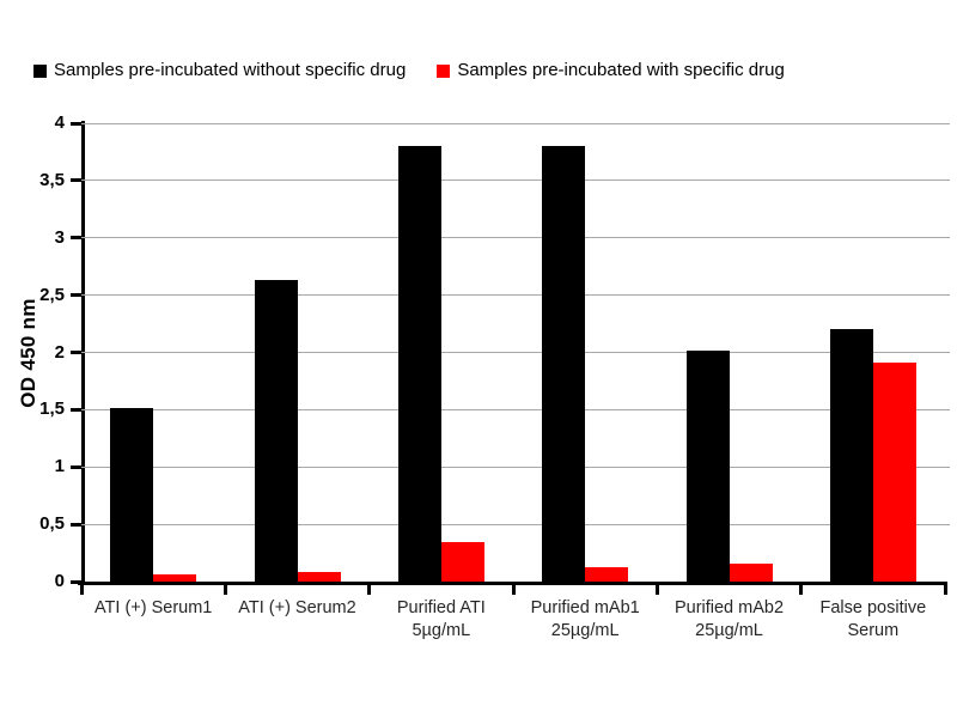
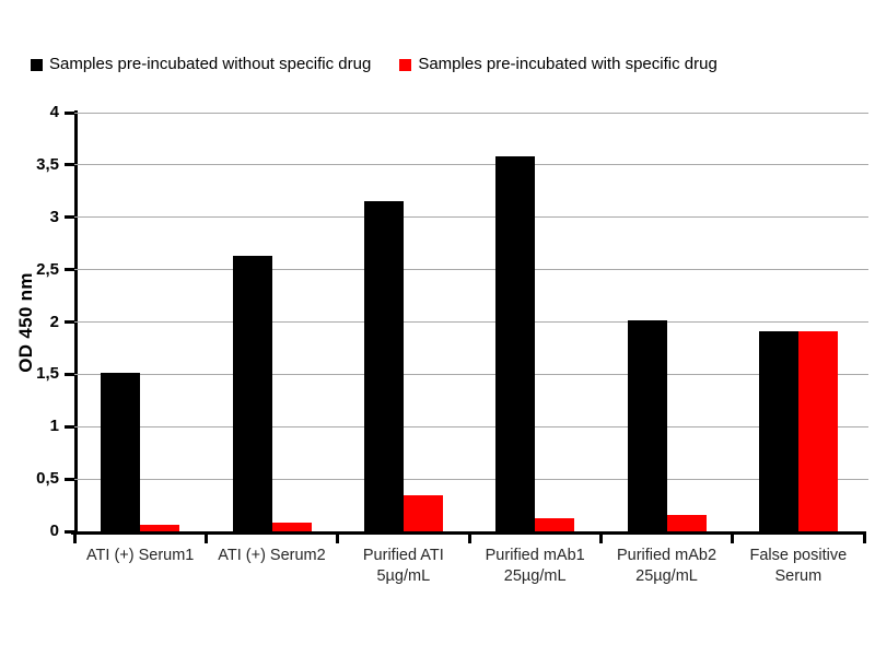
Samples pre-incubated without specific drug/Purified ATI 5µg/mL: 3.8 -> 3.1
Samples pre-incubated without specific drug/Purified mAb1 25µg/mL: 3.8 -> 3.6
Samples pre-incubated without specific drug/False positive Serum: 2.2 -> 1.9
